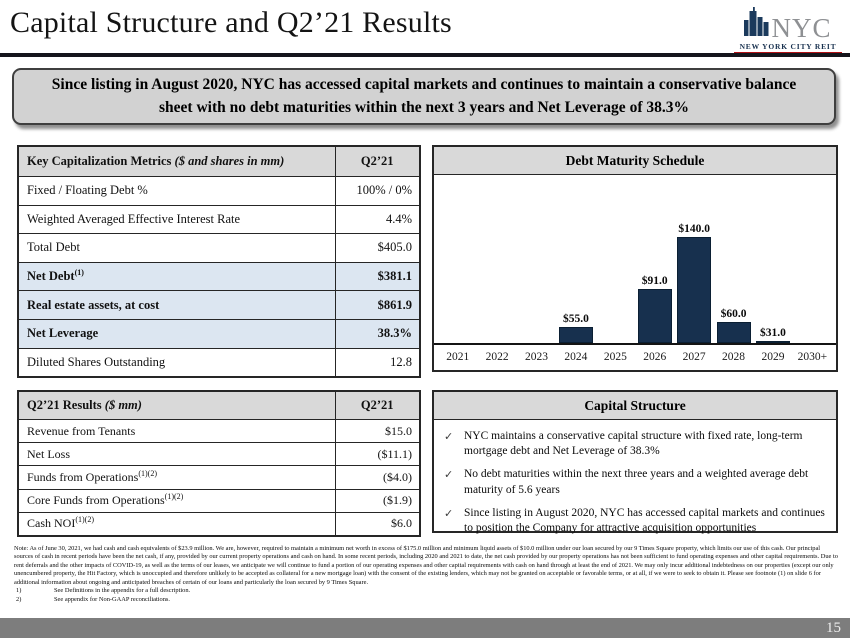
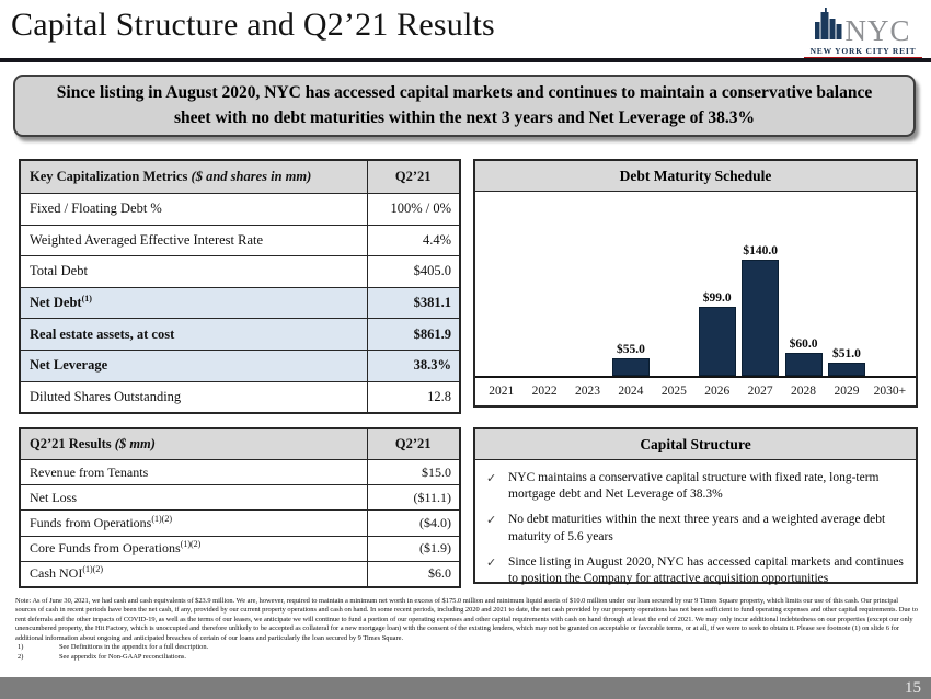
2026: $91.0 -> $99.0
2029: $31.0 -> $51.0
